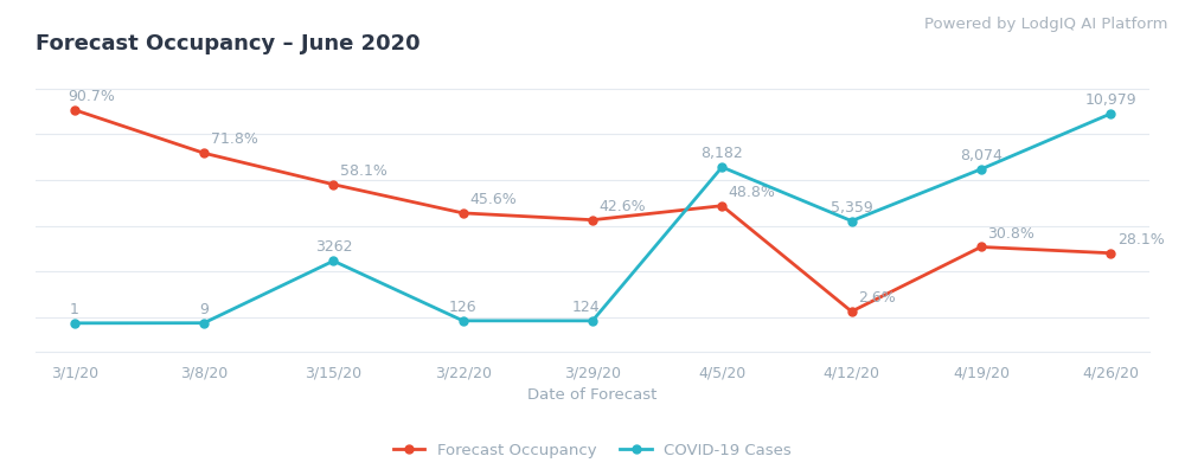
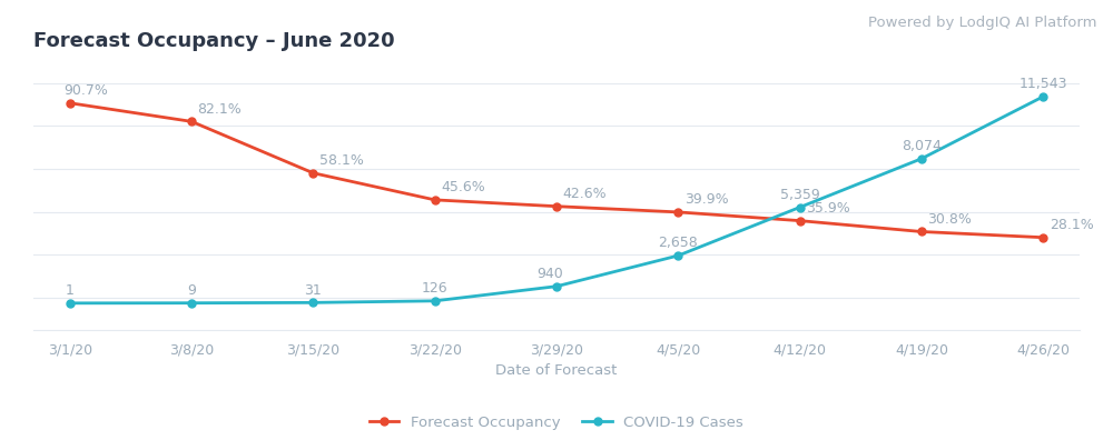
Forecast Occupancy/3/8/20: 71.8% -> 82.1%
COVID-19 Cases/3/15/20: 3262 -> 31
COVID-19 Cases/3/29/20: 124 -> 940
Forecast Occupancy/4/5/20: 48.8% -> 39.9%
COVID-19 Cases/4/5/20: 8,182 -> 2,658
Forecast Occupancy/4/12/20: 2.6% -> 35.9%
COVID-19 Cases/4/26/20: 10,979 -> 11,543
